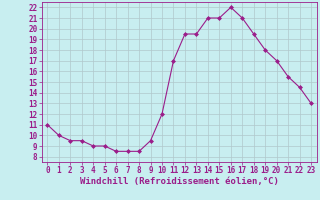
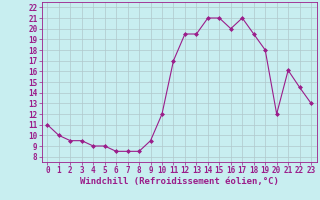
16: 22.0 -> 20.0
20: 17.0 -> 12.0
21: 15.5 -> 16.1
